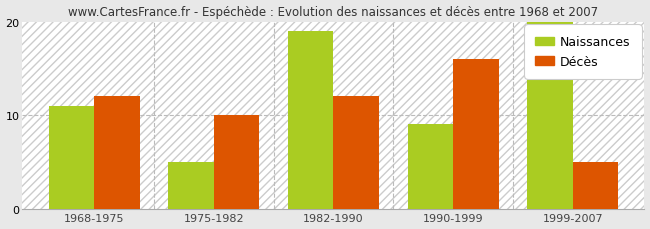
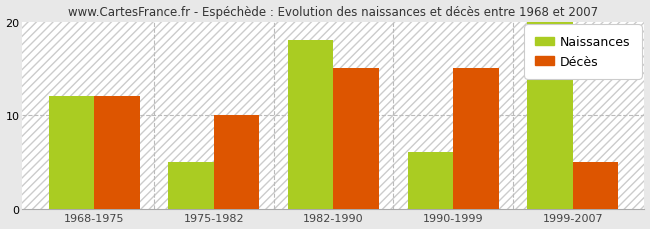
Naissances/1968-1975: 11 -> 12
Naissances/1982-1990: 19 -> 18
Décès/1982-1990: 12 -> 15
Naissances/1990-1999: 9 -> 6
Décès/1990-1999: 16 -> 15
